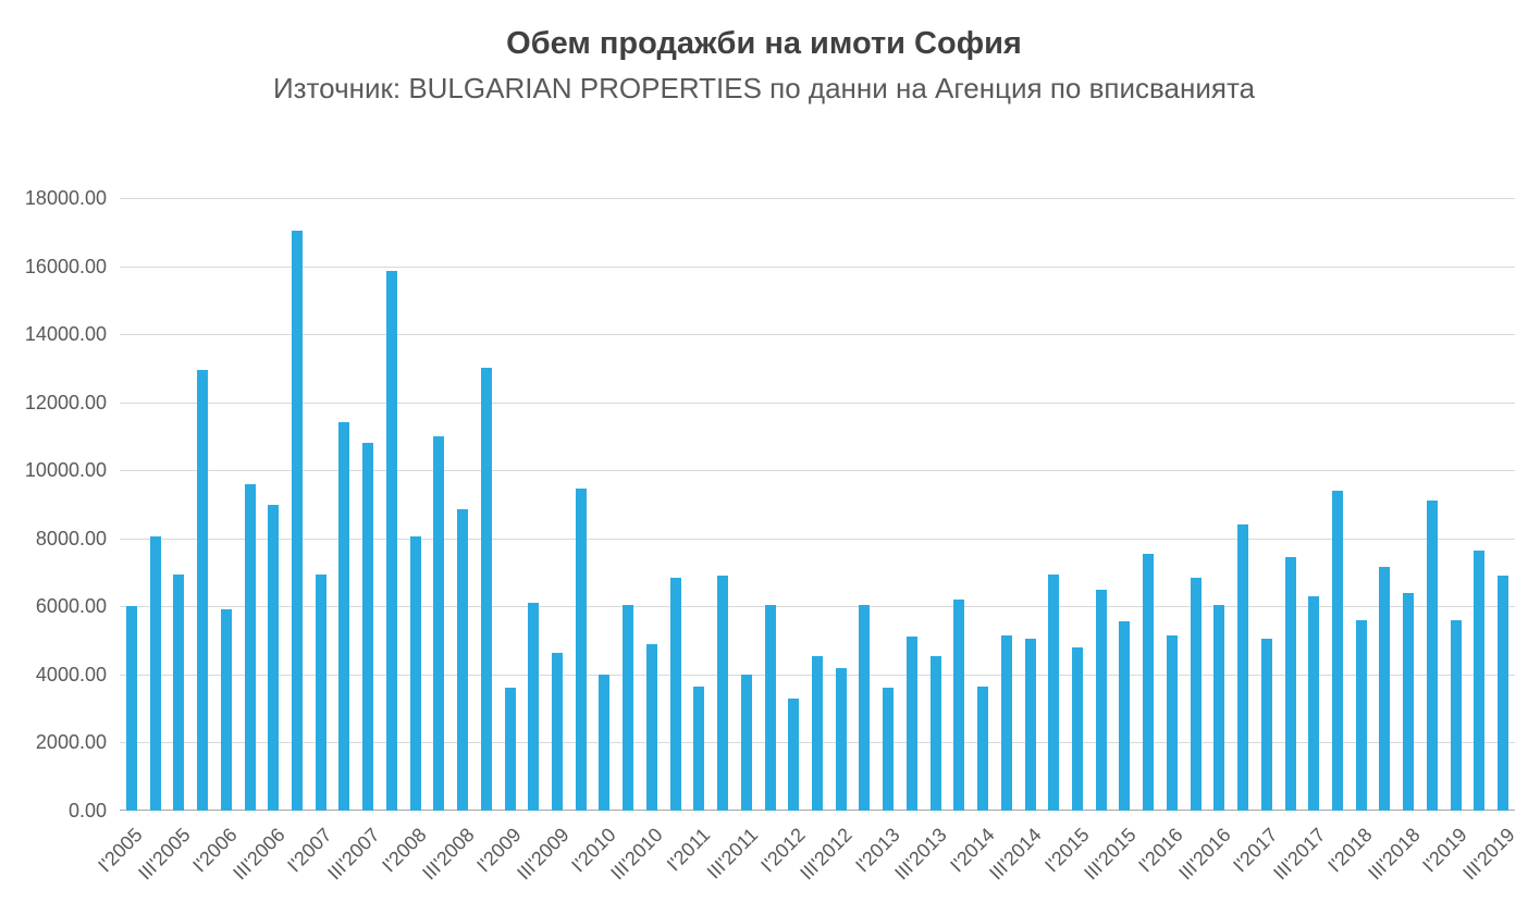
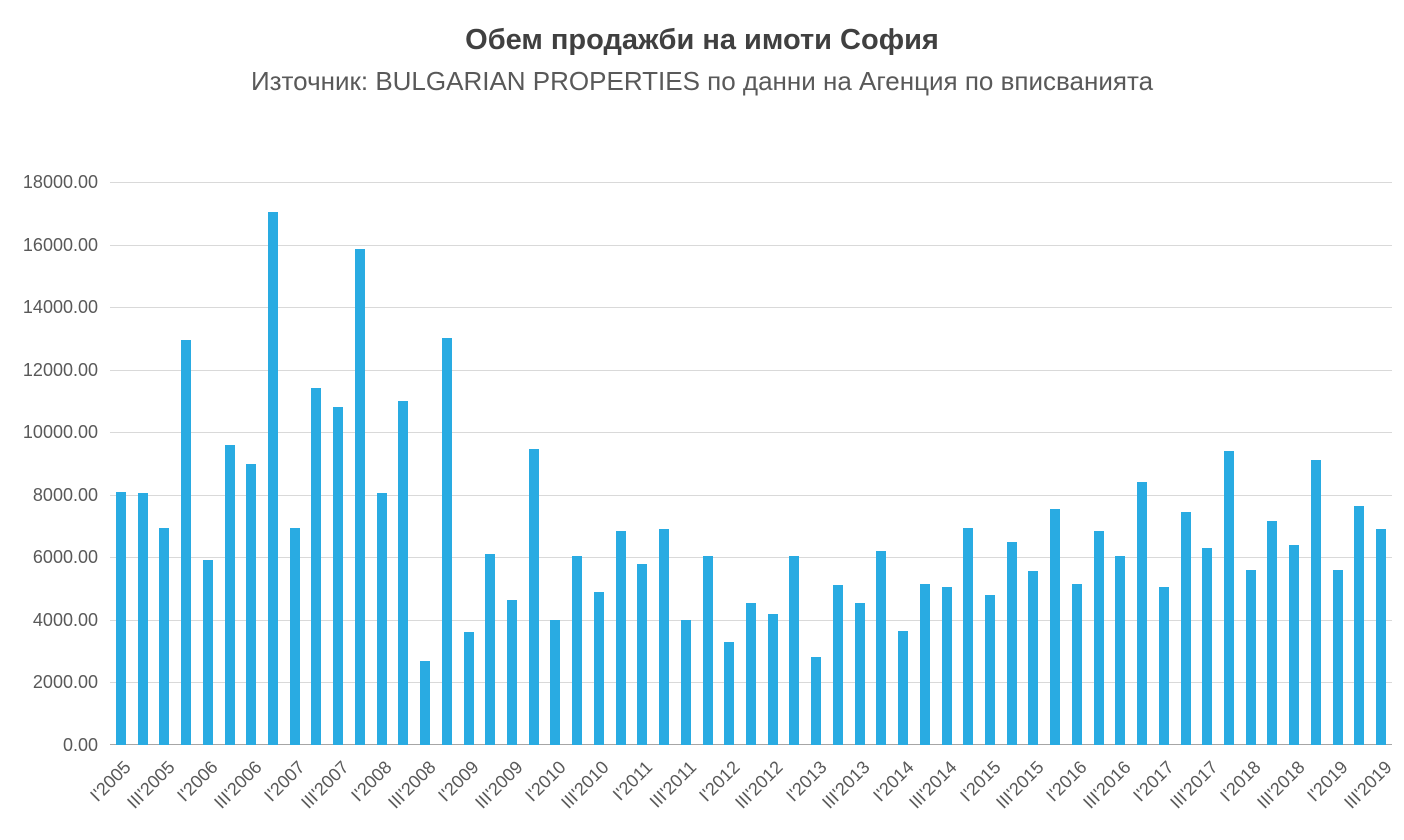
I'2005: 6000 -> 8100
III'2008: 8800 -> 2700
I'2011: 3600 -> 5800
I'2013: 3600 -> 2800
